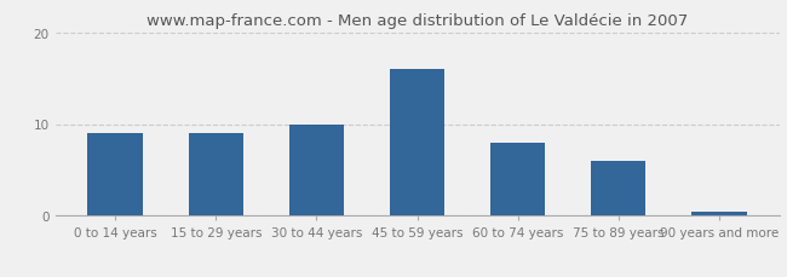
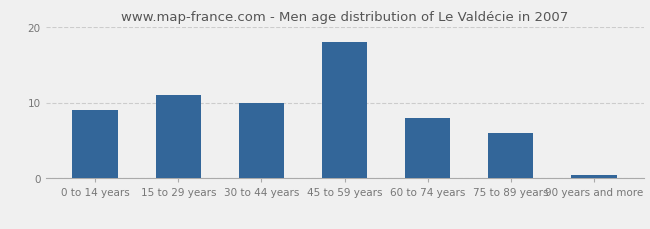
15 to 29 years: 9.0 -> 11.0
45 to 59 years: 16.0 -> 18.0
